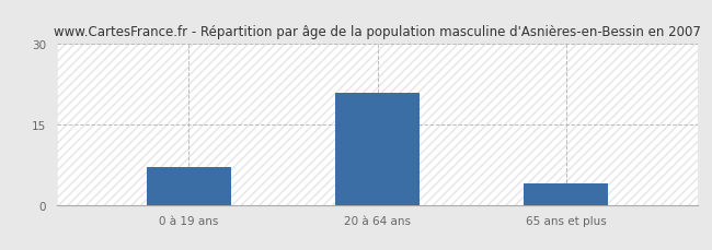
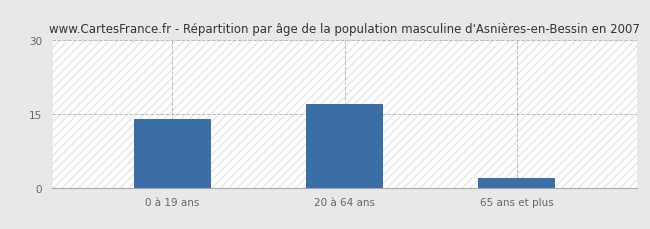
0 à 19 ans: 7 -> 14
20 à 64 ans: 21 -> 17
65 ans et plus: 4 -> 2
